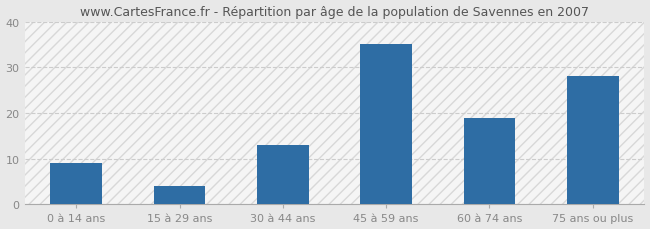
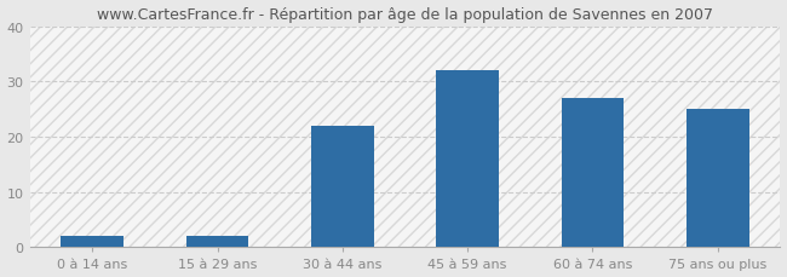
0 à 14 ans: 9 -> 2
15 à 29 ans: 4 -> 2
30 à 44 ans: 13 -> 22
45 à 59 ans: 35 -> 32
60 à 74 ans: 19 -> 27
75 ans ou plus: 28 -> 25
